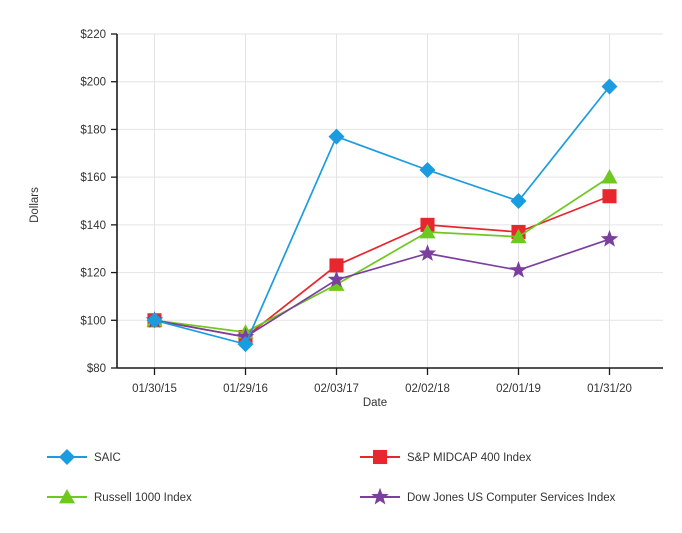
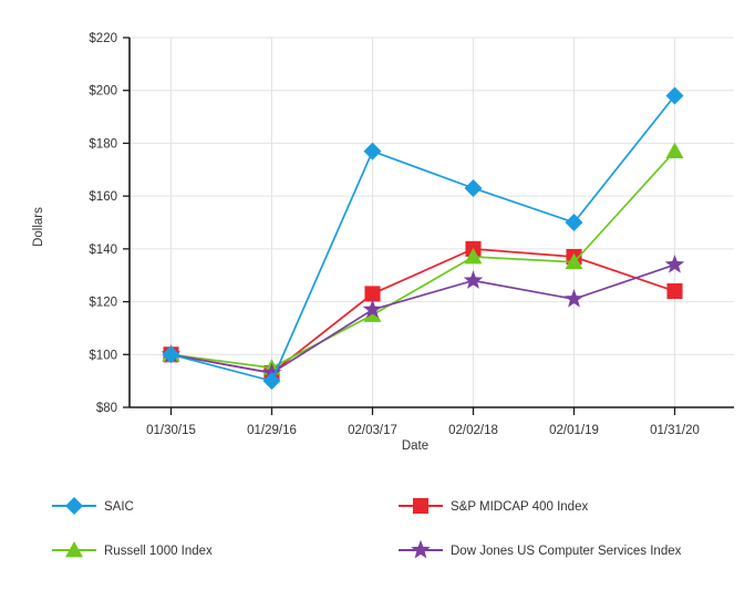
S&P MIDCAP 400 Index/01/31/20: $152 -> $124
Russell 1000 Index/01/31/20: $160 -> $177
